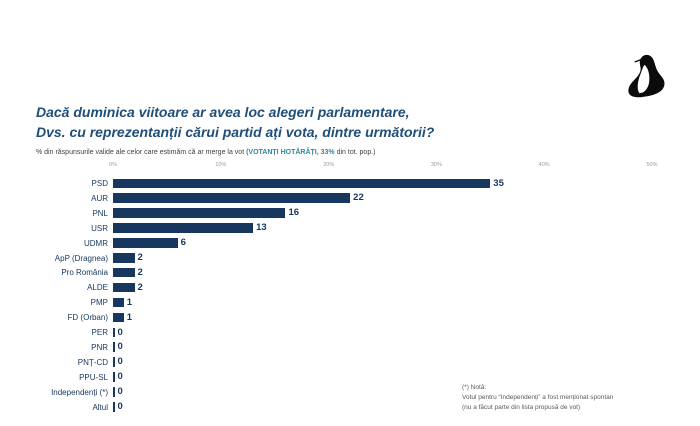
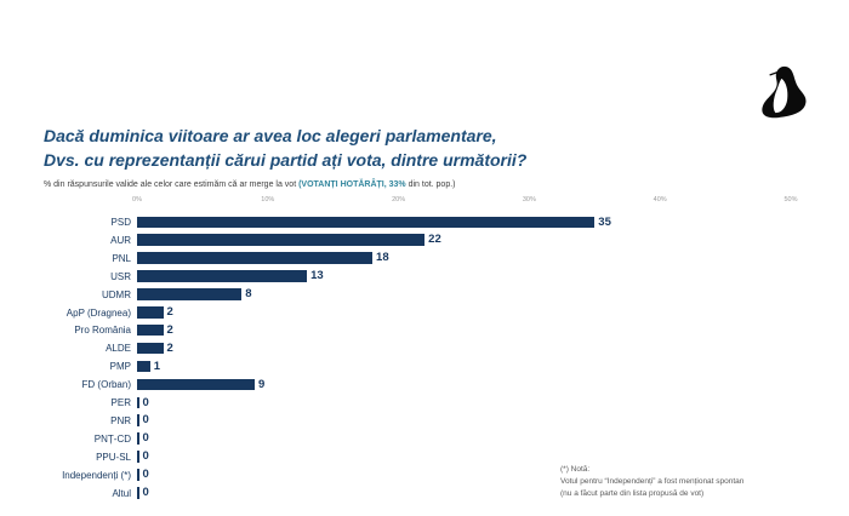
PNL: 16 -> 18
UDMR: 6 -> 8
FD (Orban): 1 -> 9
